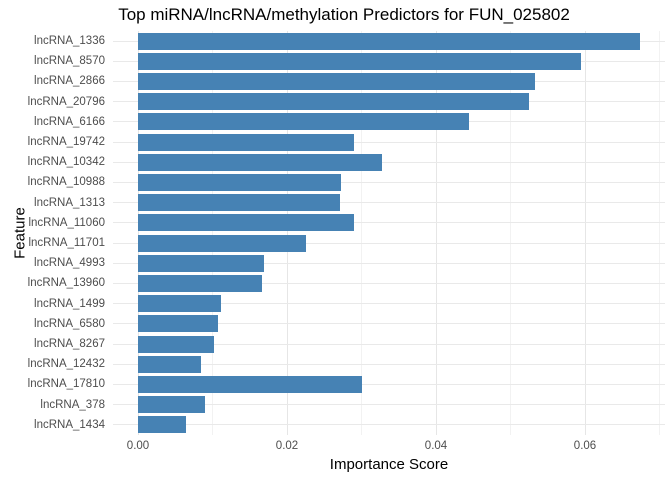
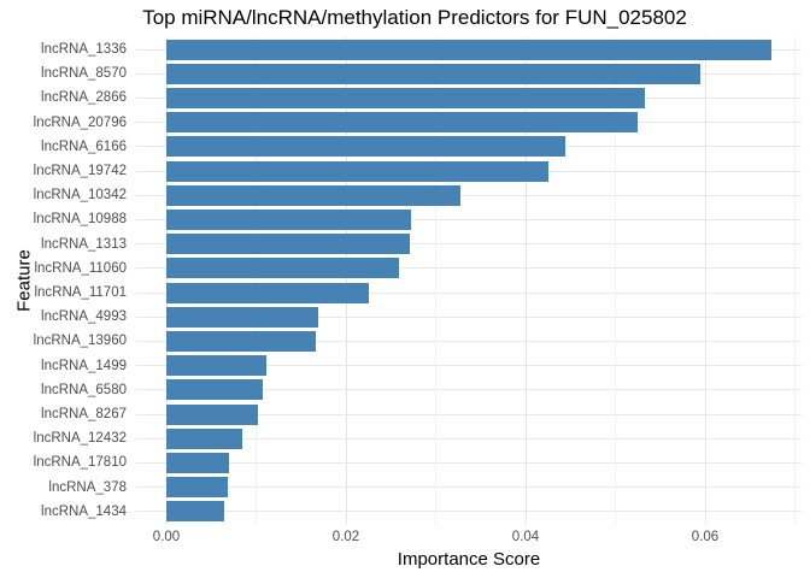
lncRNA_19742: 0.029 -> 0.043
lncRNA_11060: 0.029 -> 0.026
lncRNA_17810: 0.030 -> 0.007
lncRNA_378: 0.009 -> 0.007
